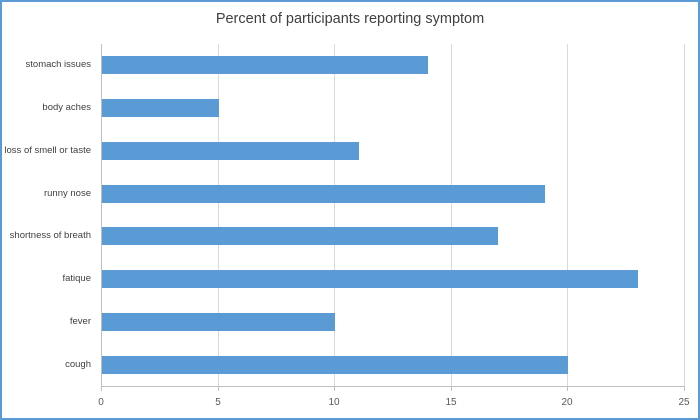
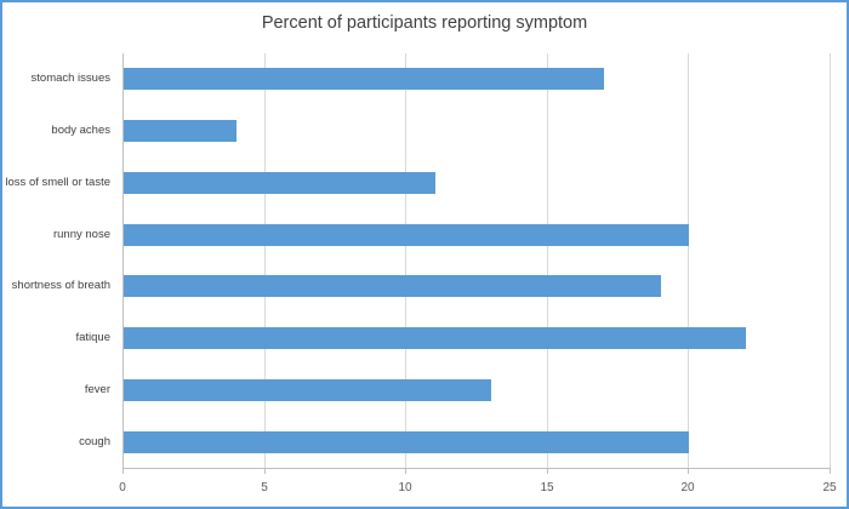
stomach issues: 14 -> 17
body aches: 5 -> 4
runny nose: 19 -> 20
shortness of breath: 17 -> 19
fatique: 23 -> 22
fever: 10 -> 13
